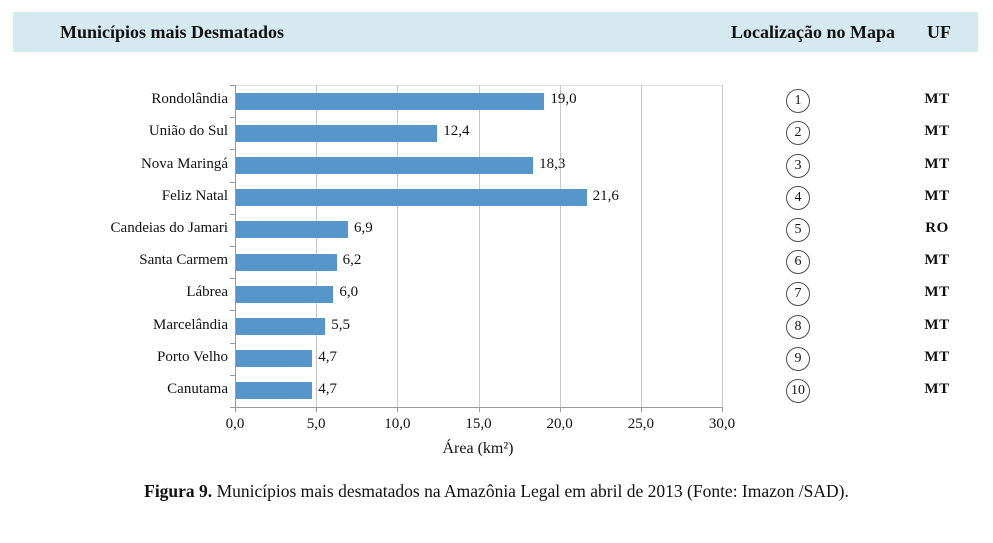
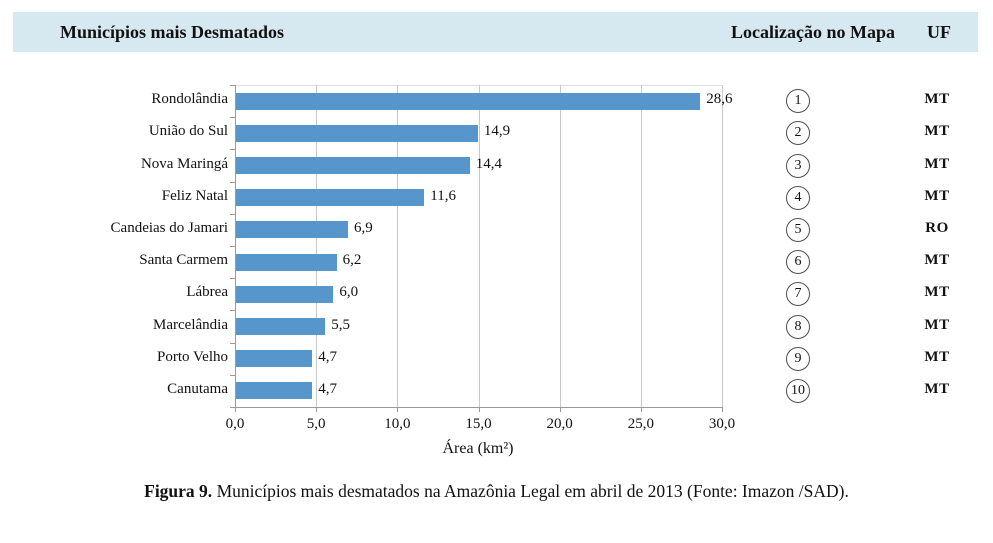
Rondolândia: 19,0 -> 28,6
União do Sul: 12,4 -> 14,9
Nova Maringá: 18,3 -> 14,4
Feliz Natal: 21,6 -> 11,6
